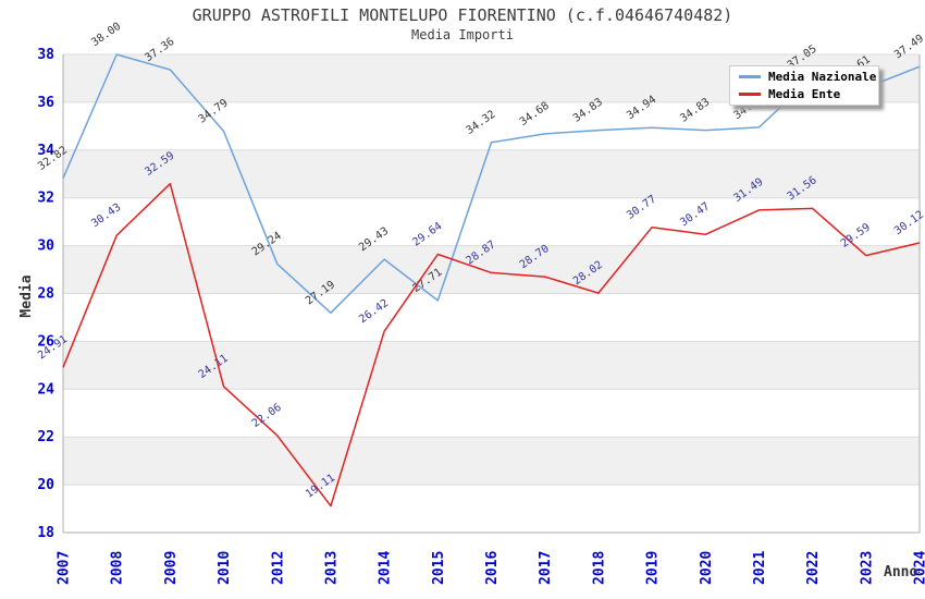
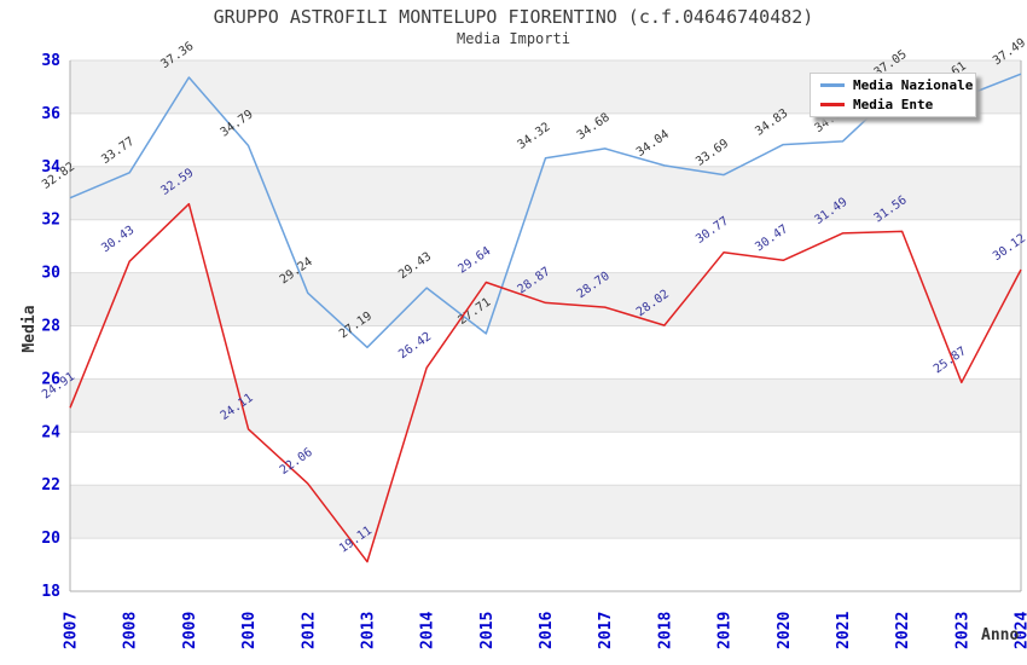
Media Nazionale/2008: 38.00 -> 33.77
Media Nazionale/2018: 34.83 -> 34.04
Media Nazionale/2019: 34.94 -> 33.69
Media Ente/2023: 29.59 -> 25.87
